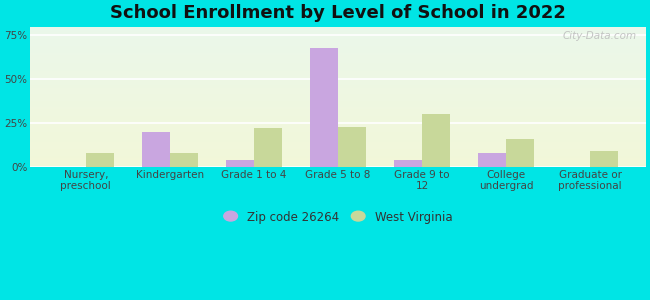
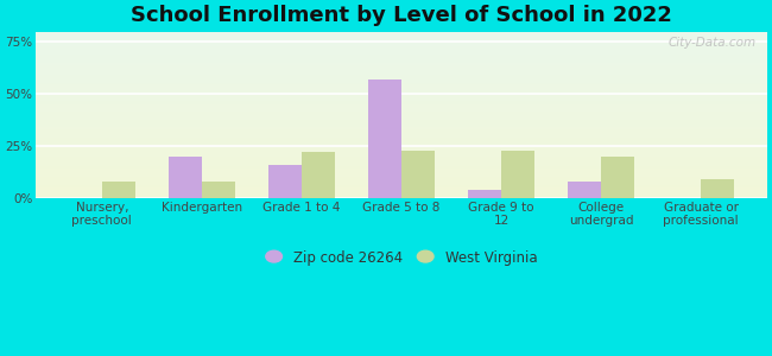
Zip code 26264/Grade 1 to 4: 4% -> 16%
Zip code 26264/Grade 5 to 8: 68% -> 57%
West Virginia/Grade 9 to 12: 30% -> 23%
West Virginia/College undergrad: 16% -> 20%
